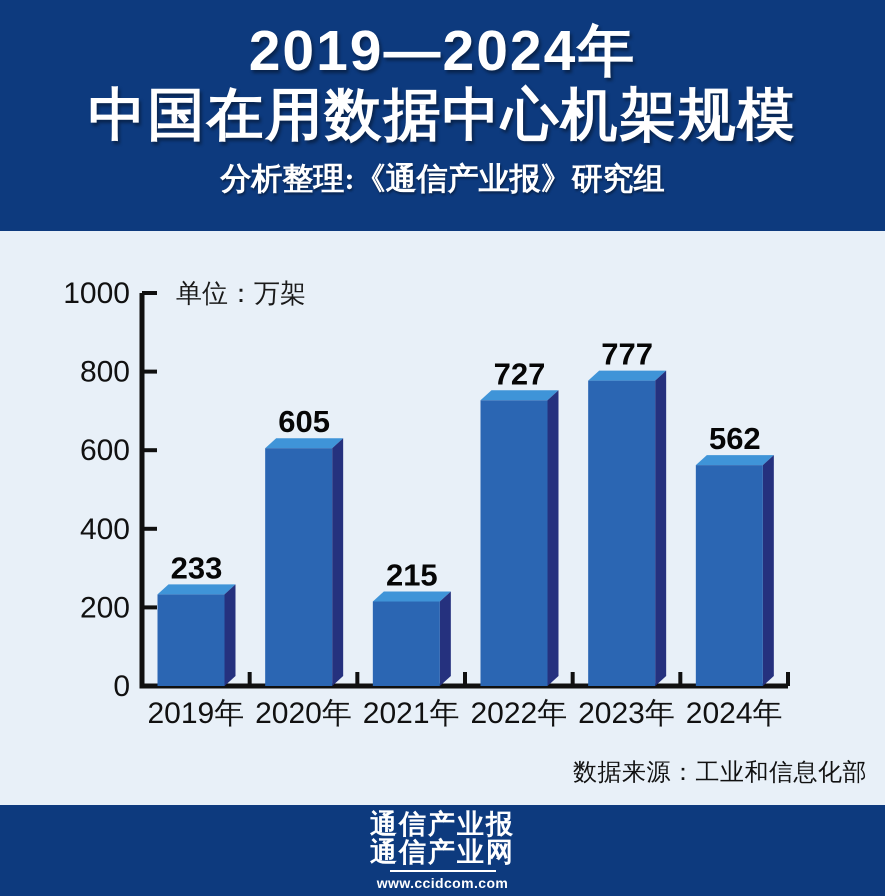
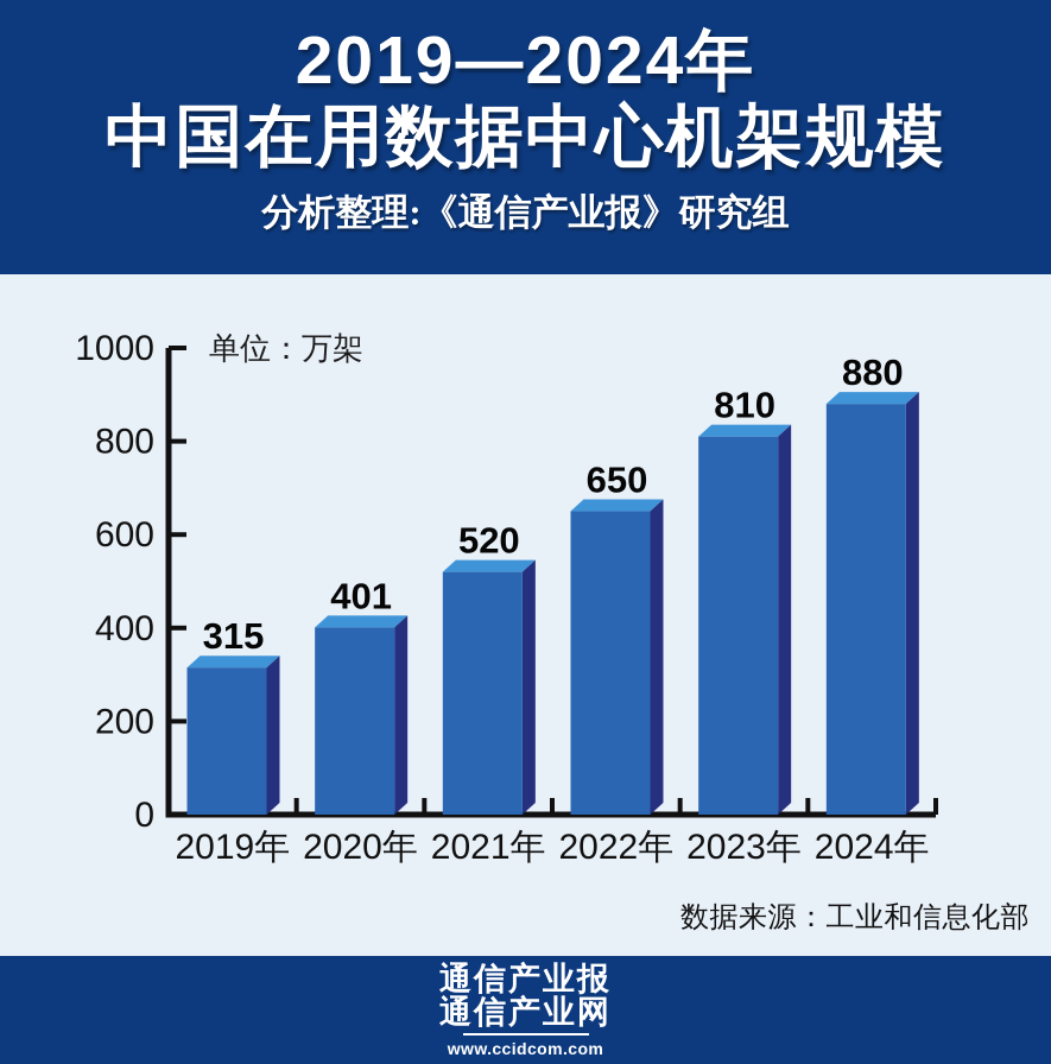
2019年: 233 -> 315
2020年: 605 -> 401
2021年: 215 -> 520
2022年: 727 -> 650
2023年: 777 -> 810
2024年: 562 -> 880
